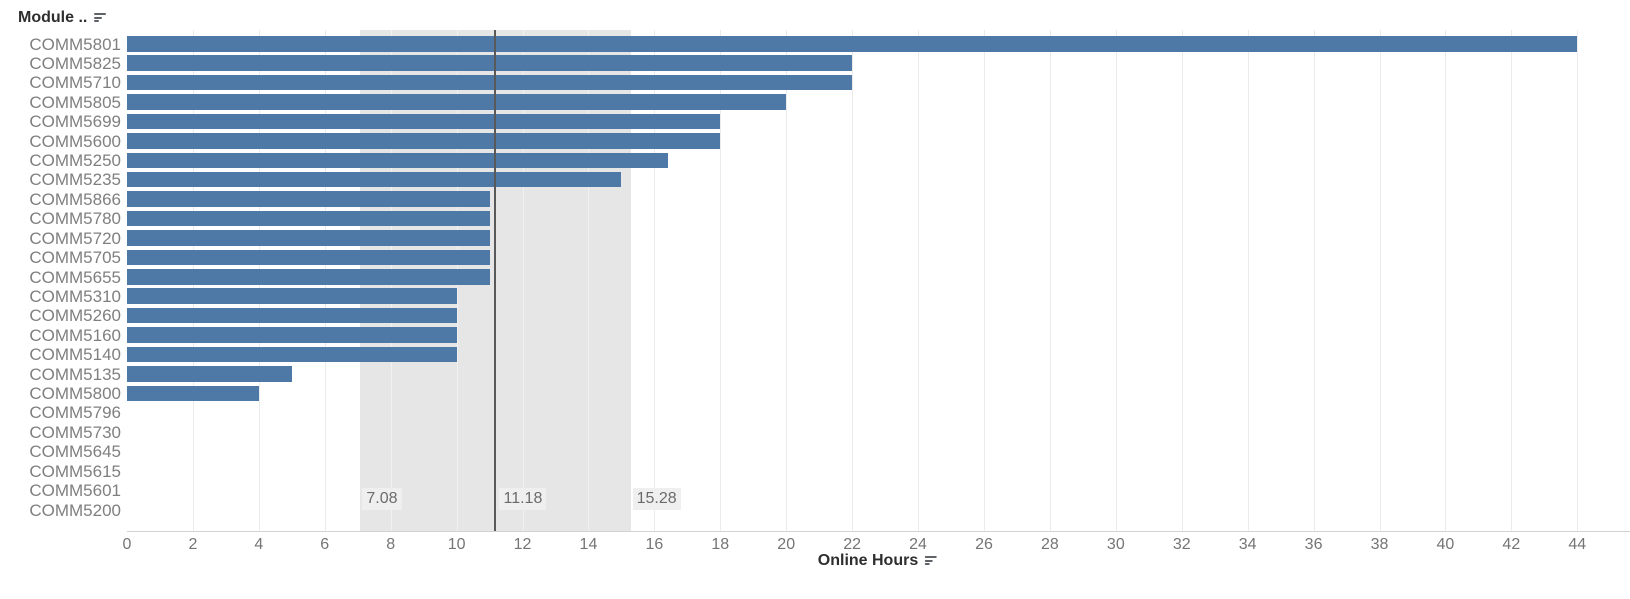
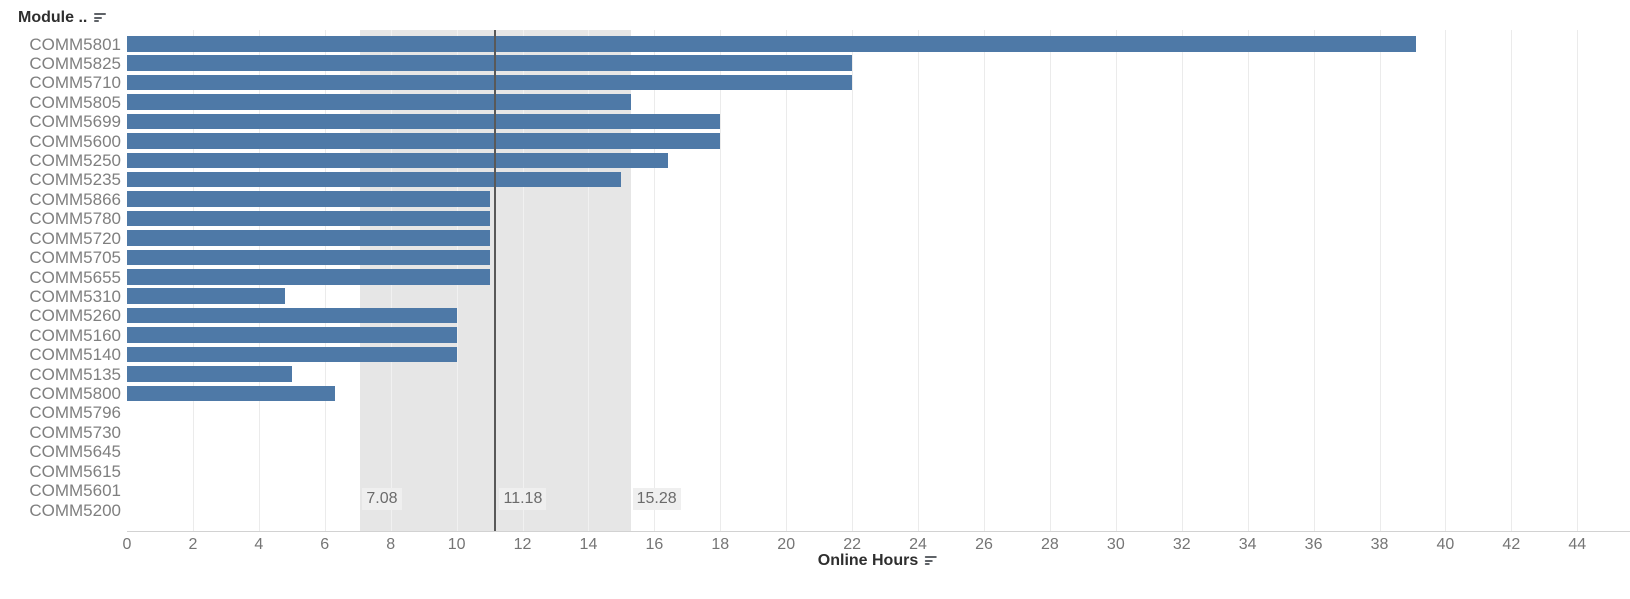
COMM5801: 44.0 -> 39.1
COMM5805: 20.0 -> 15.3
COMM5310: 10.0 -> 4.8
COMM5800: 4.0 -> 6.3
